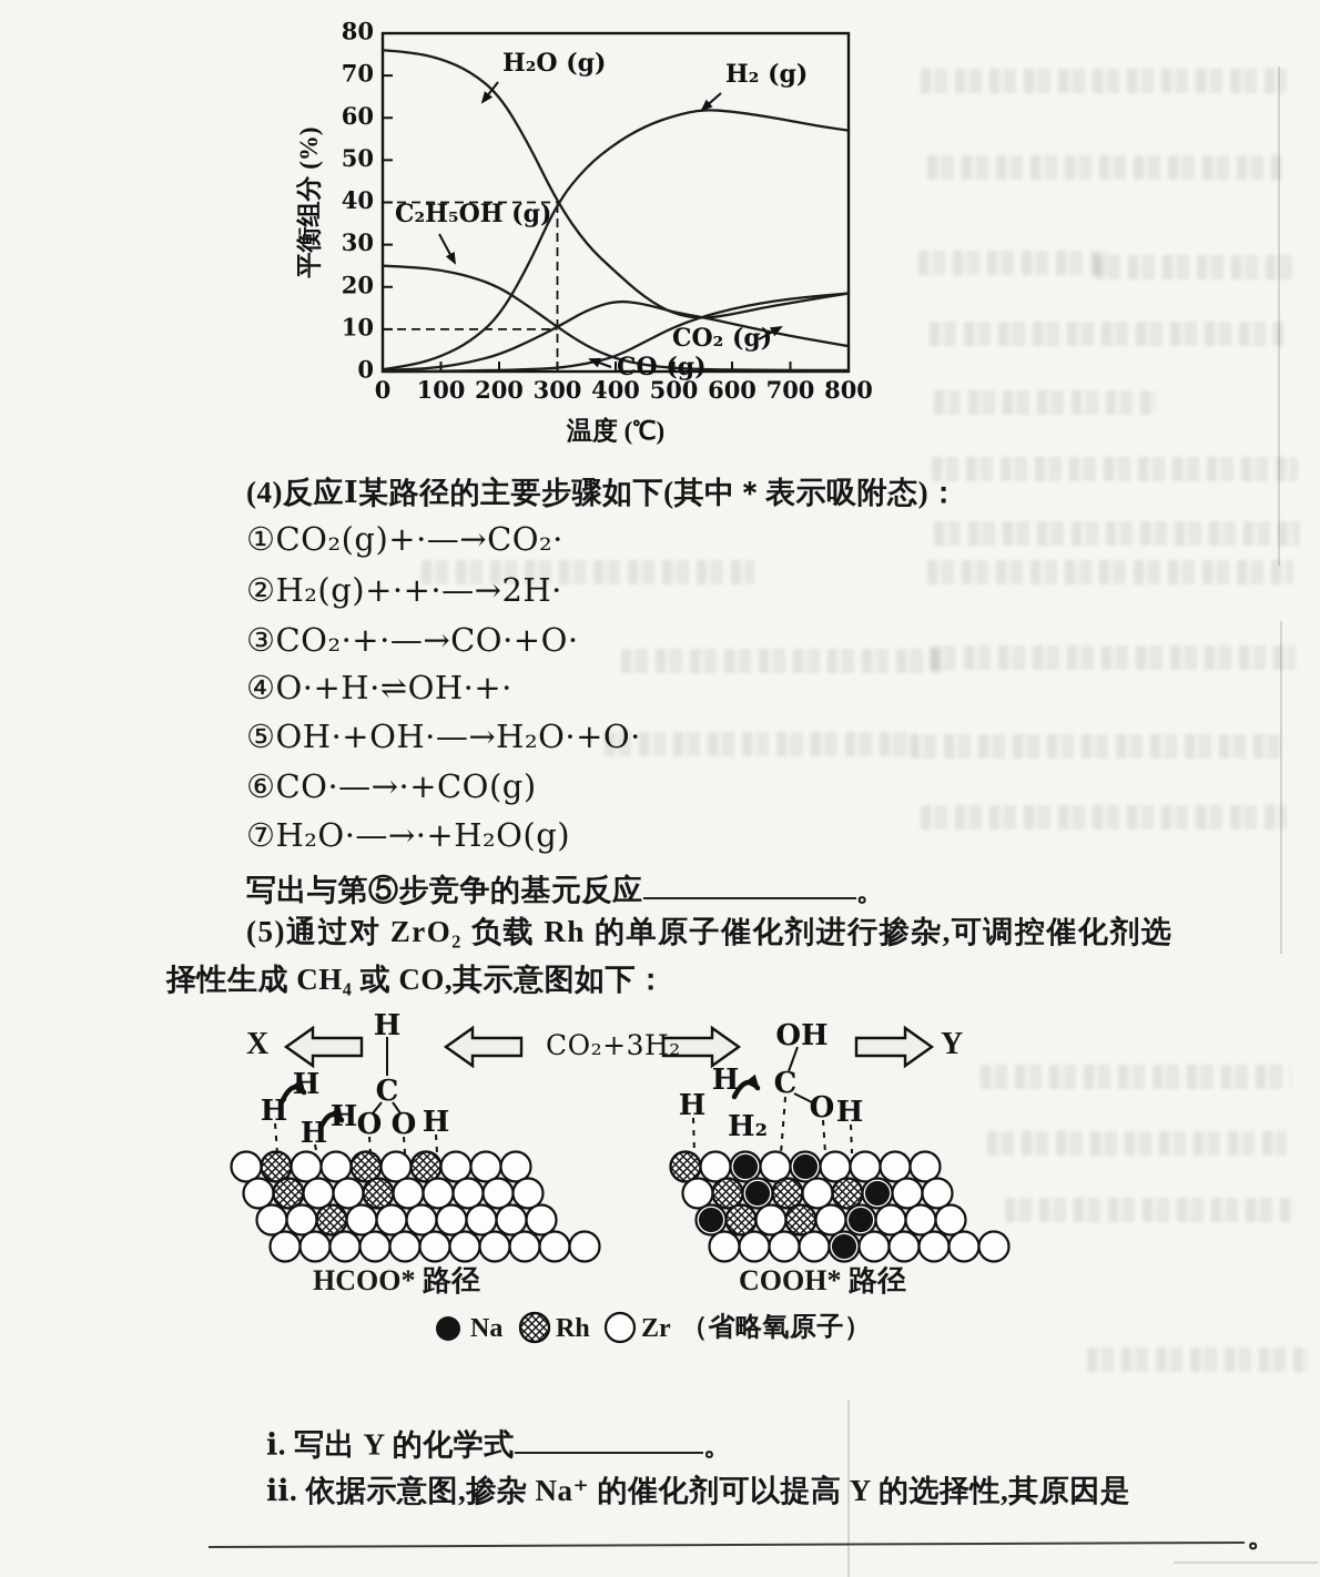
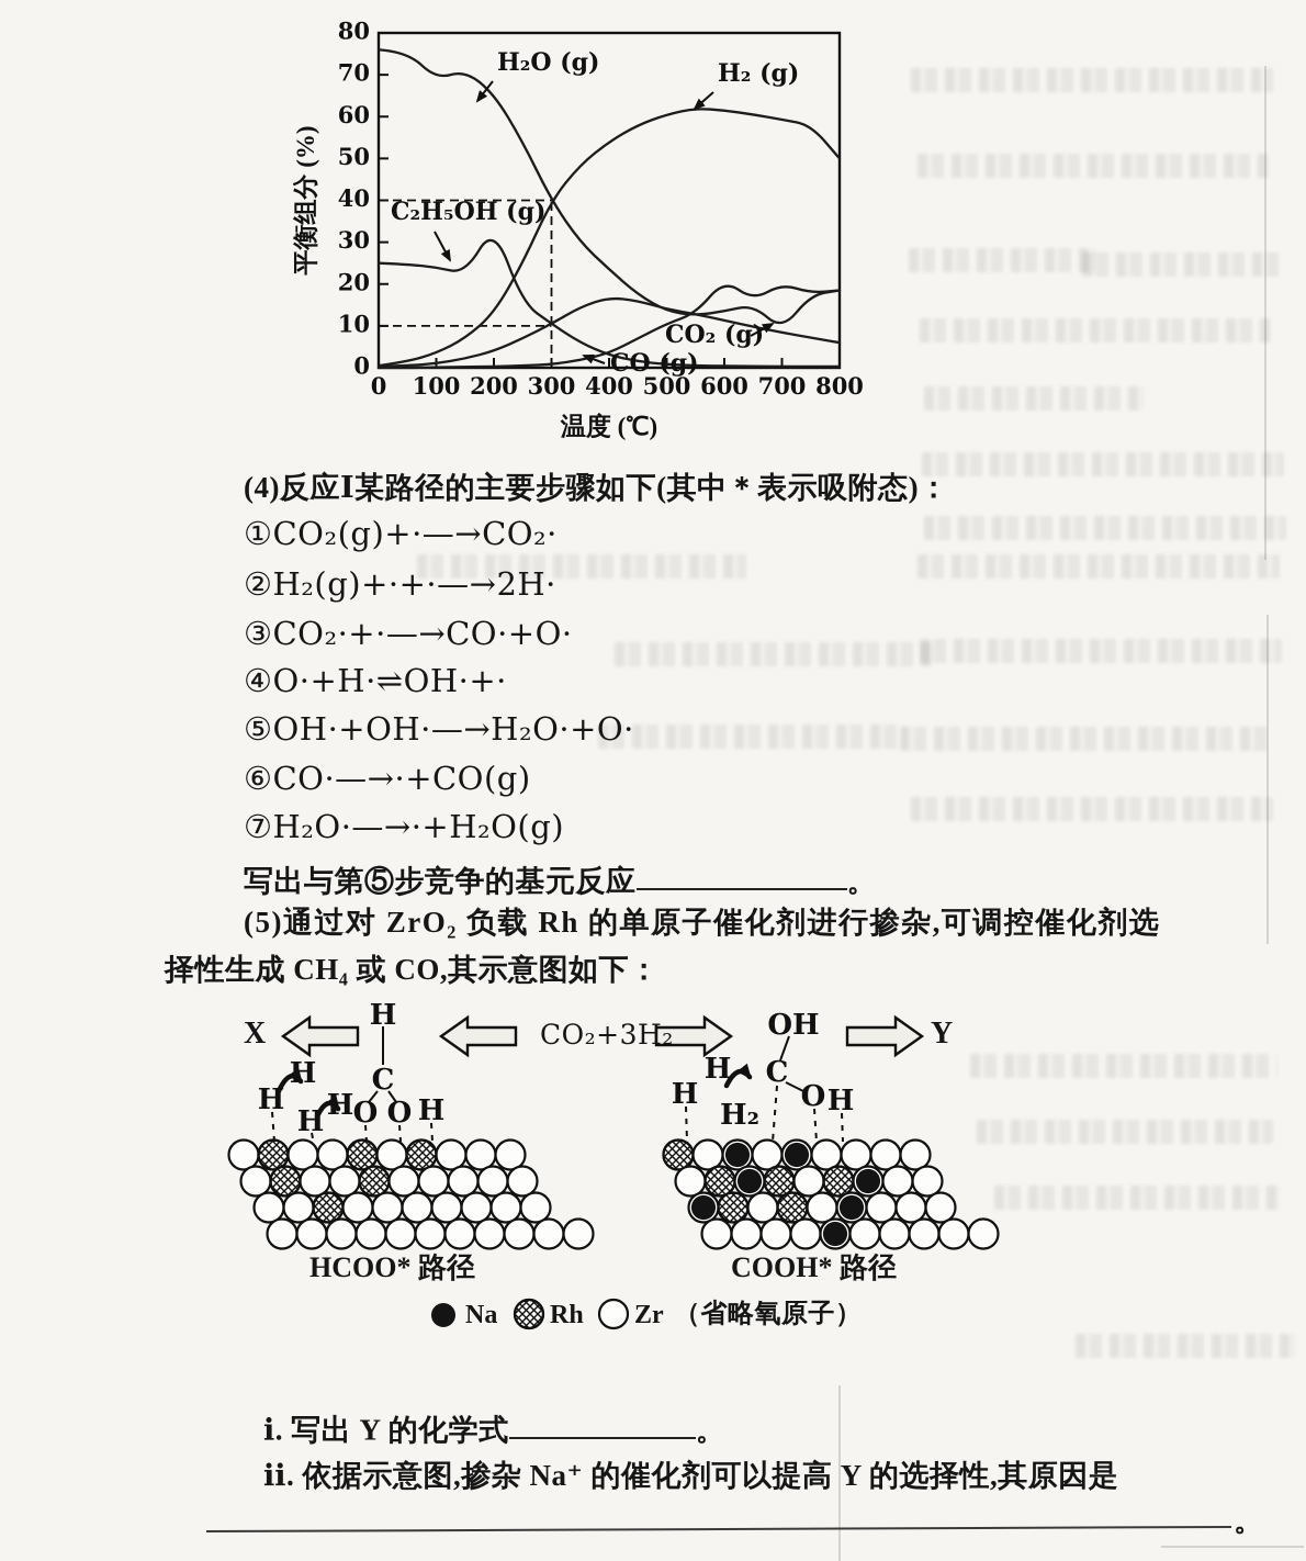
H₂O (g)/100: 74 -> 69
C₂H₅OH (g)/200: 20 -> 34
CO (g)/600: 15 -> 21
H₂O (g)/700: 16 -> 9
CO (g)/700: 17 -> 20
H₂ (g)/800: 57 -> 50
